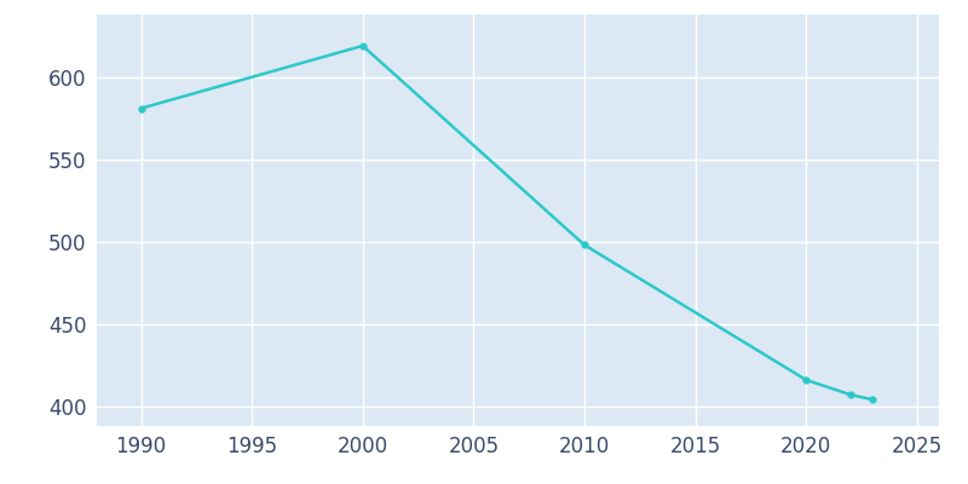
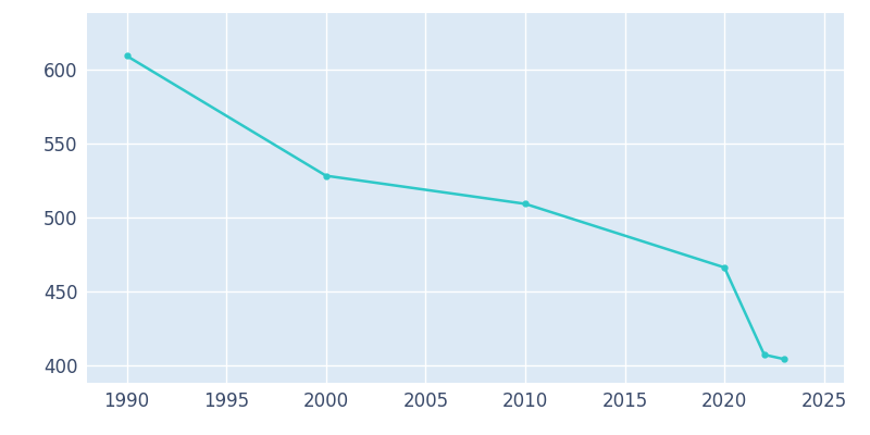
1990: 581 -> 609
2000: 619 -> 528
2010: 498 -> 509
2020: 416 -> 466
